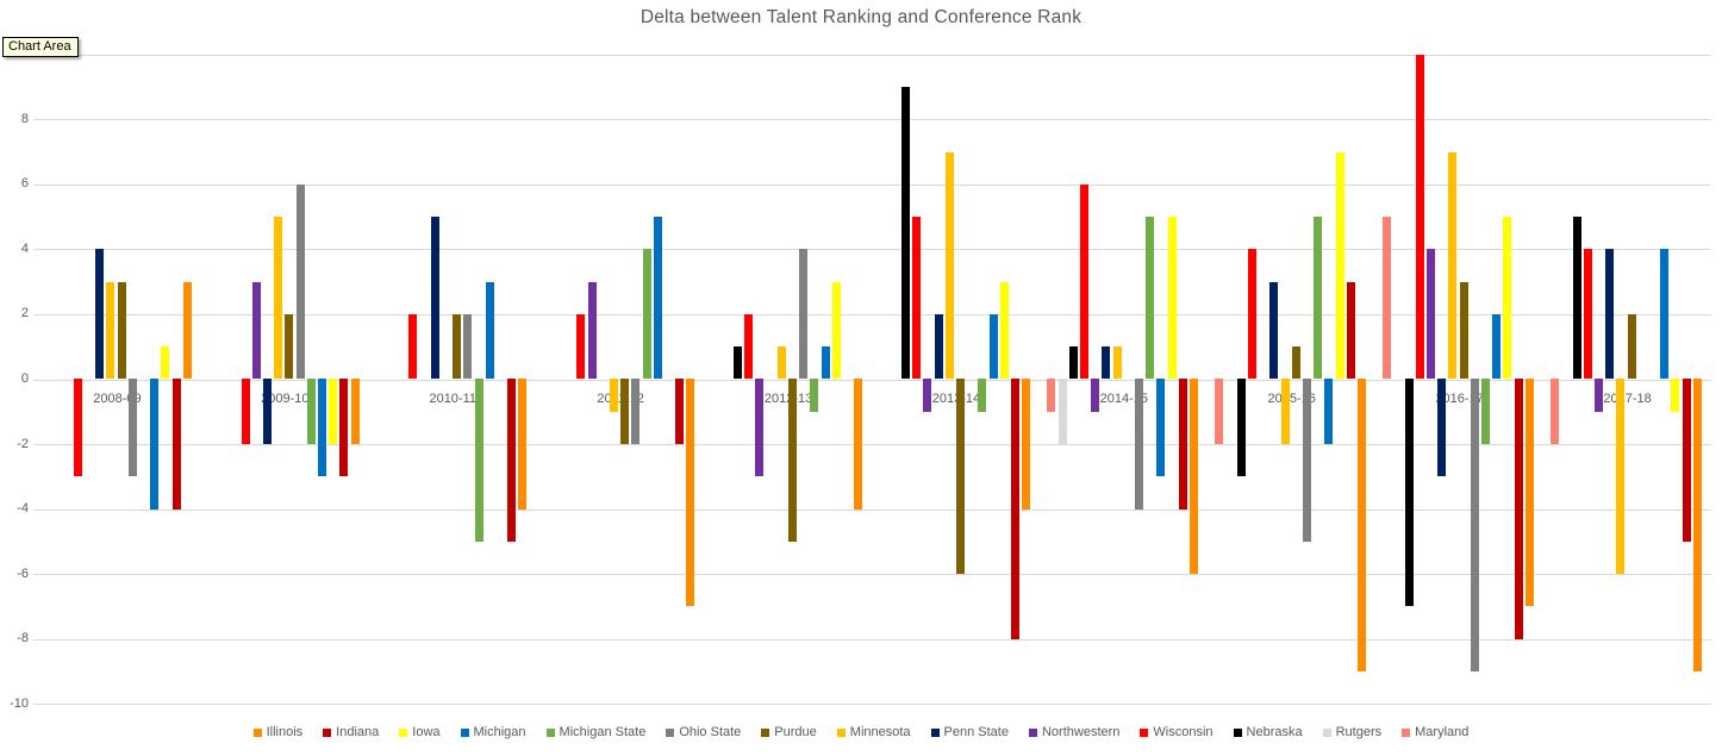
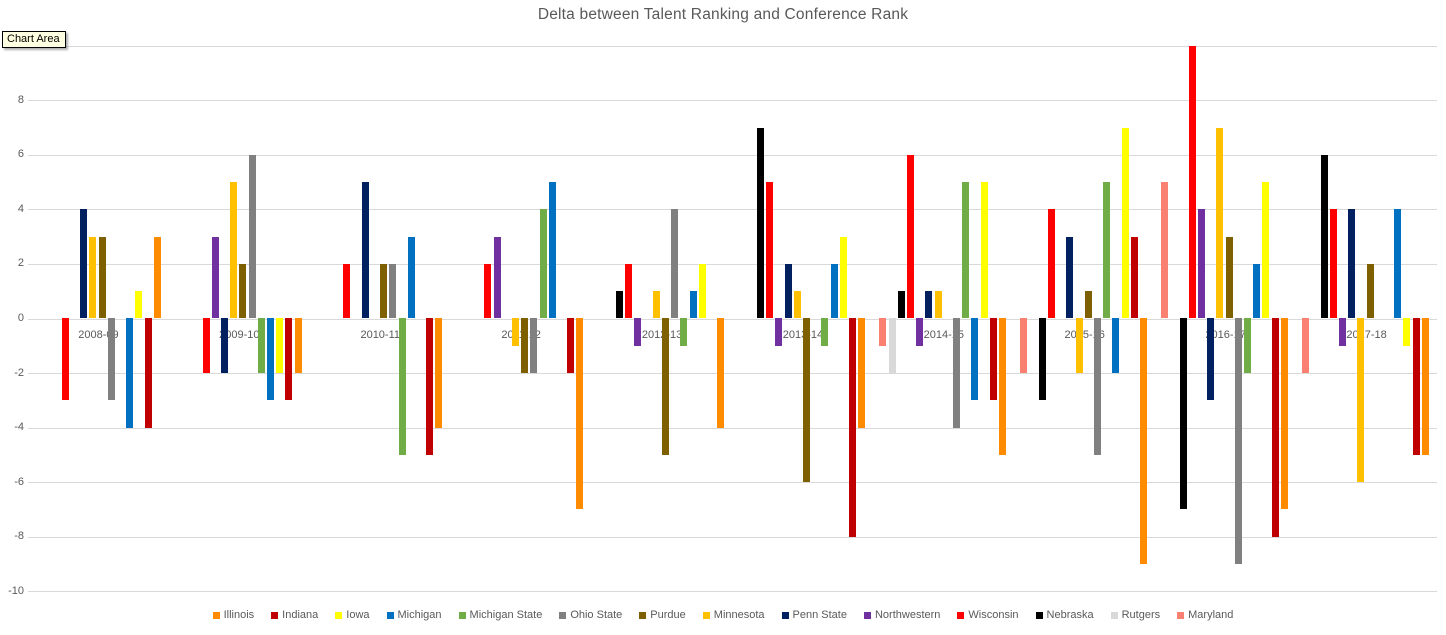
Iowa/2012-13: 3 -> 2
Northwestern/2012-13: -3 -> -1
Minnesota/2013-14: 7 -> 1
Nebraska/2013-14: 9 -> 7
Illinois/2014-15: -6 -> -5
Indiana/2014-15: -4 -> -3
Illinois/2017-18: -9 -> -5
Nebraska/2017-18: 5 -> 6
